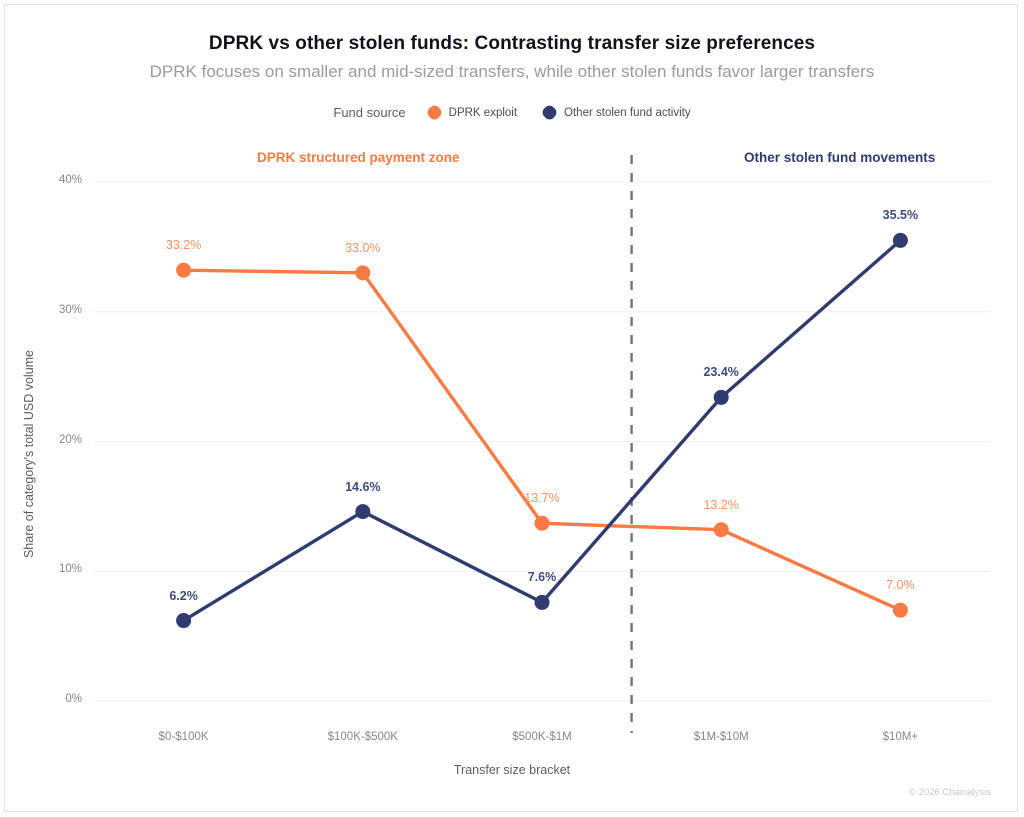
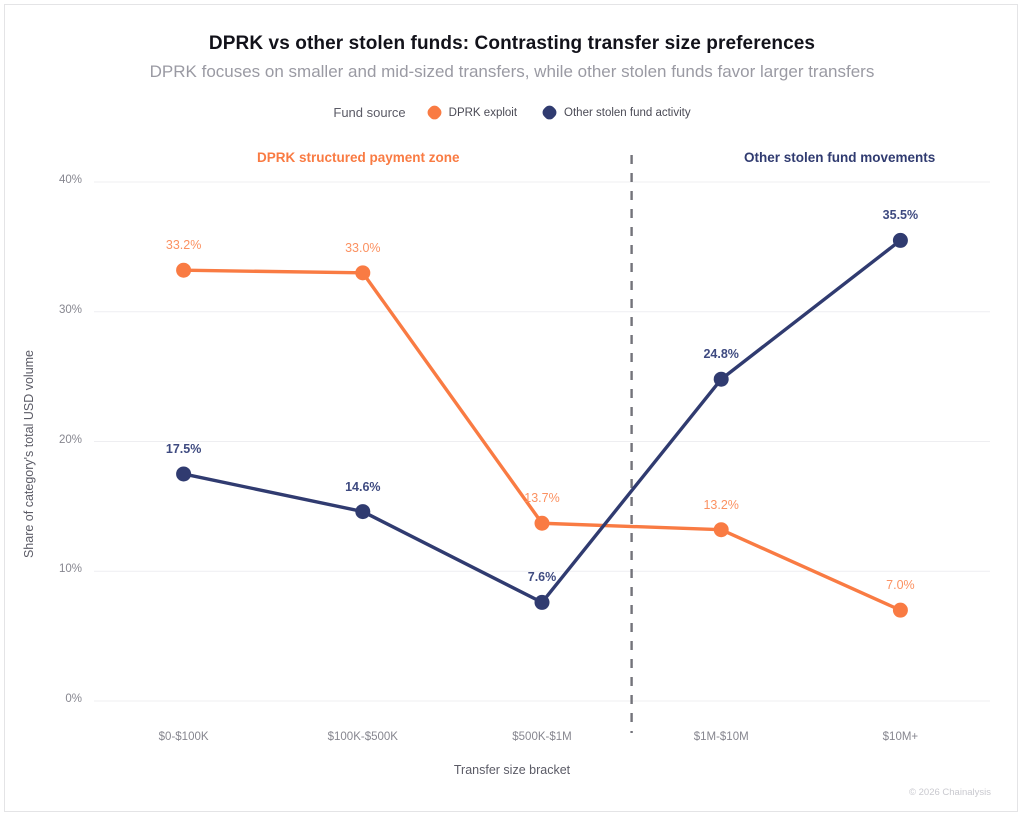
Other stolen fund activity/$0-$100K: 6.2% -> 17.5%
Other stolen fund activity/$1M-$10M: 23.4% -> 24.8%
